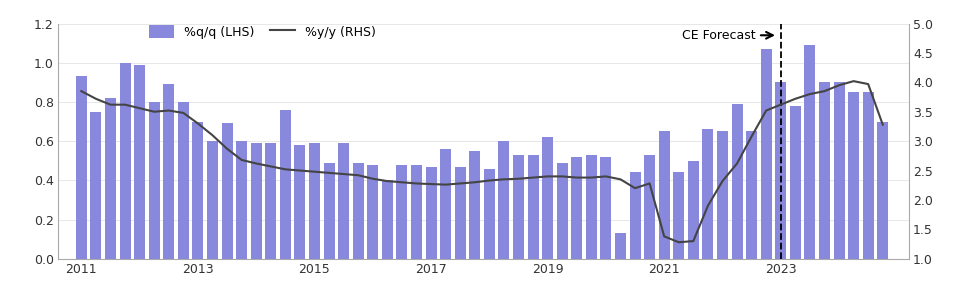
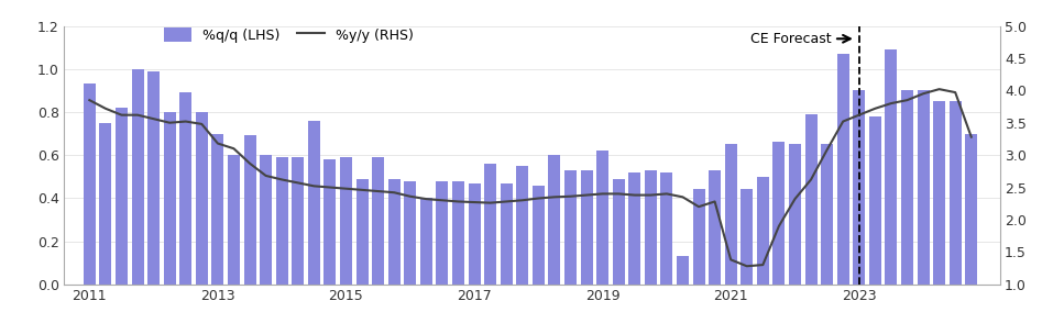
%y/y (RHS)/2013: 3.30 -> 3.18
